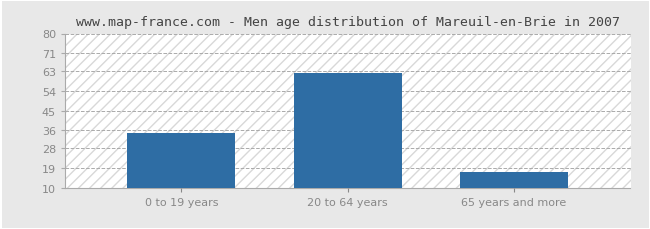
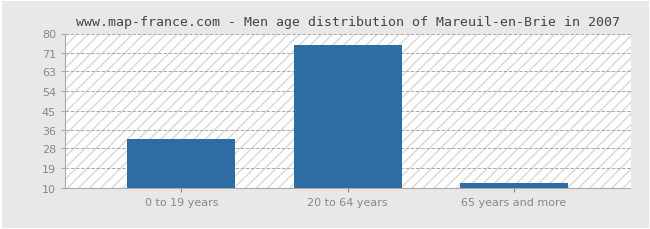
0 to 19 years: 35 -> 32
20 to 64 years: 62 -> 75
65 years and more: 17 -> 12
